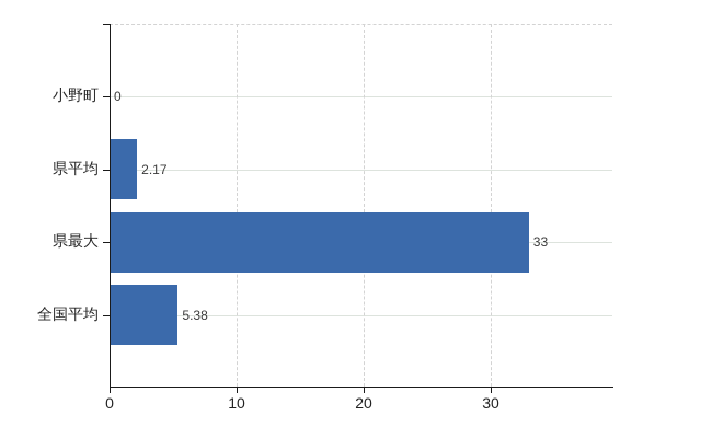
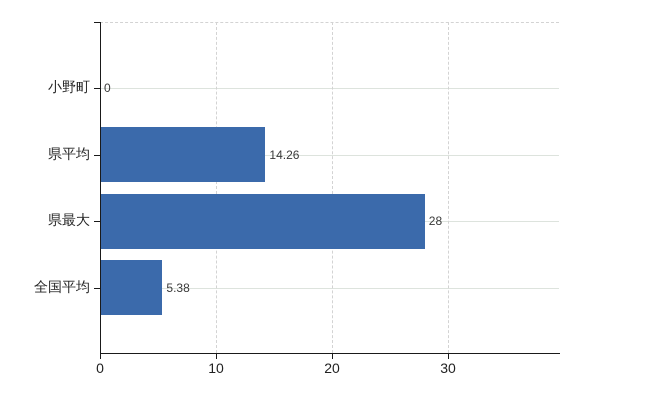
県平均: 2.17 -> 14.26
県最大: 33 -> 28
